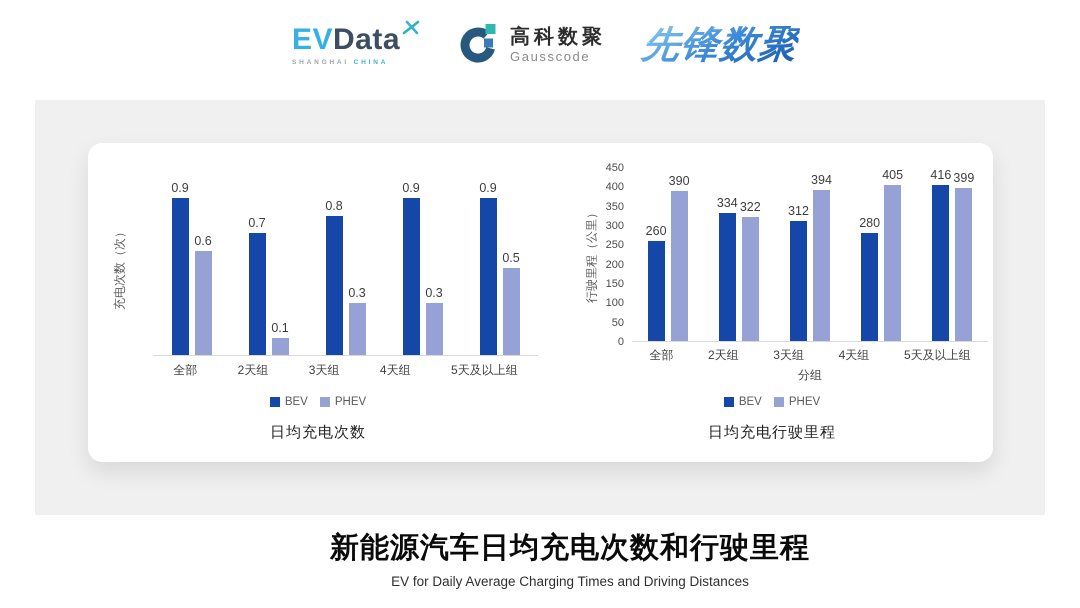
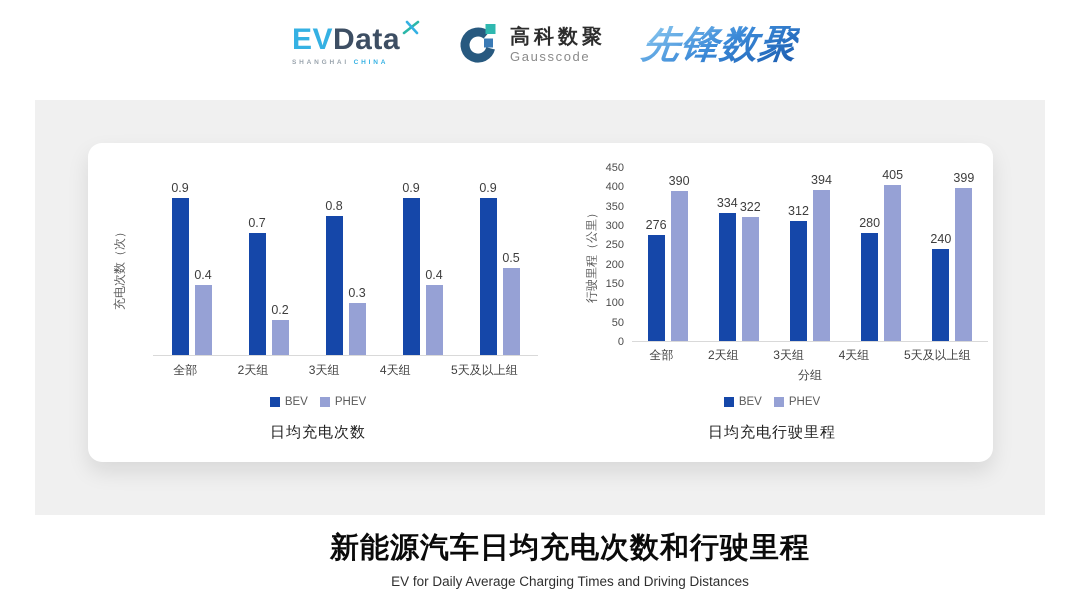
日均充电次数/PHEV/全部: 0.6 -> 0.4
日均充电次数/PHEV/2天组: 0.1 -> 0.2
日均充电次数/PHEV/4天组: 0.3 -> 0.4
日均充电行驶里程/BEV/全部: 260 -> 276
日均充电行驶里程/BEV/5天及以上组: 416 -> 240
